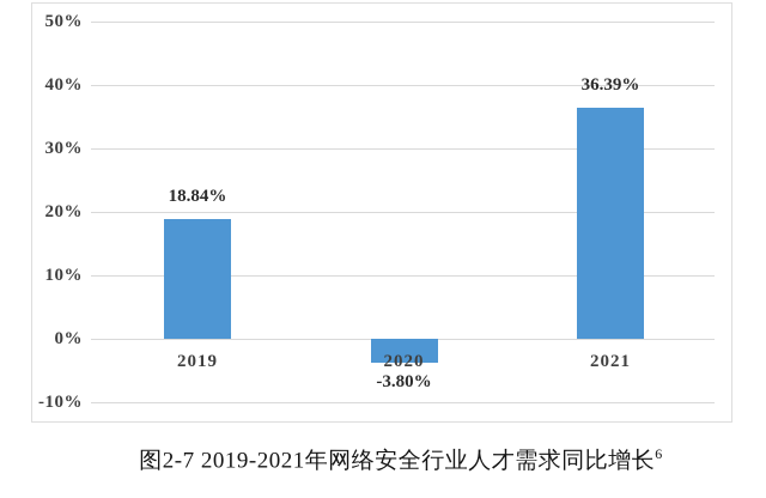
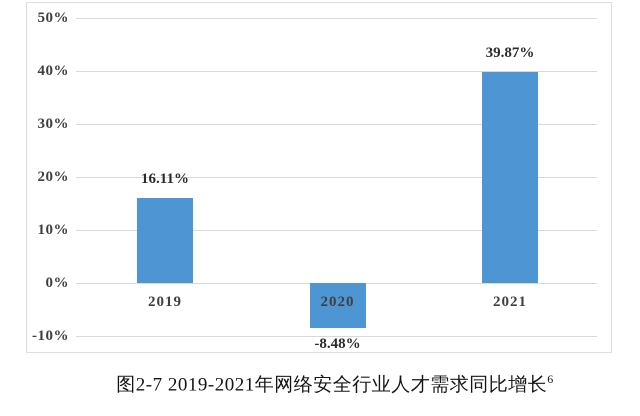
2019: 18.84% -> 16.11%
2020: -3.80% -> -8.48%
2021: 36.39% -> 39.87%
